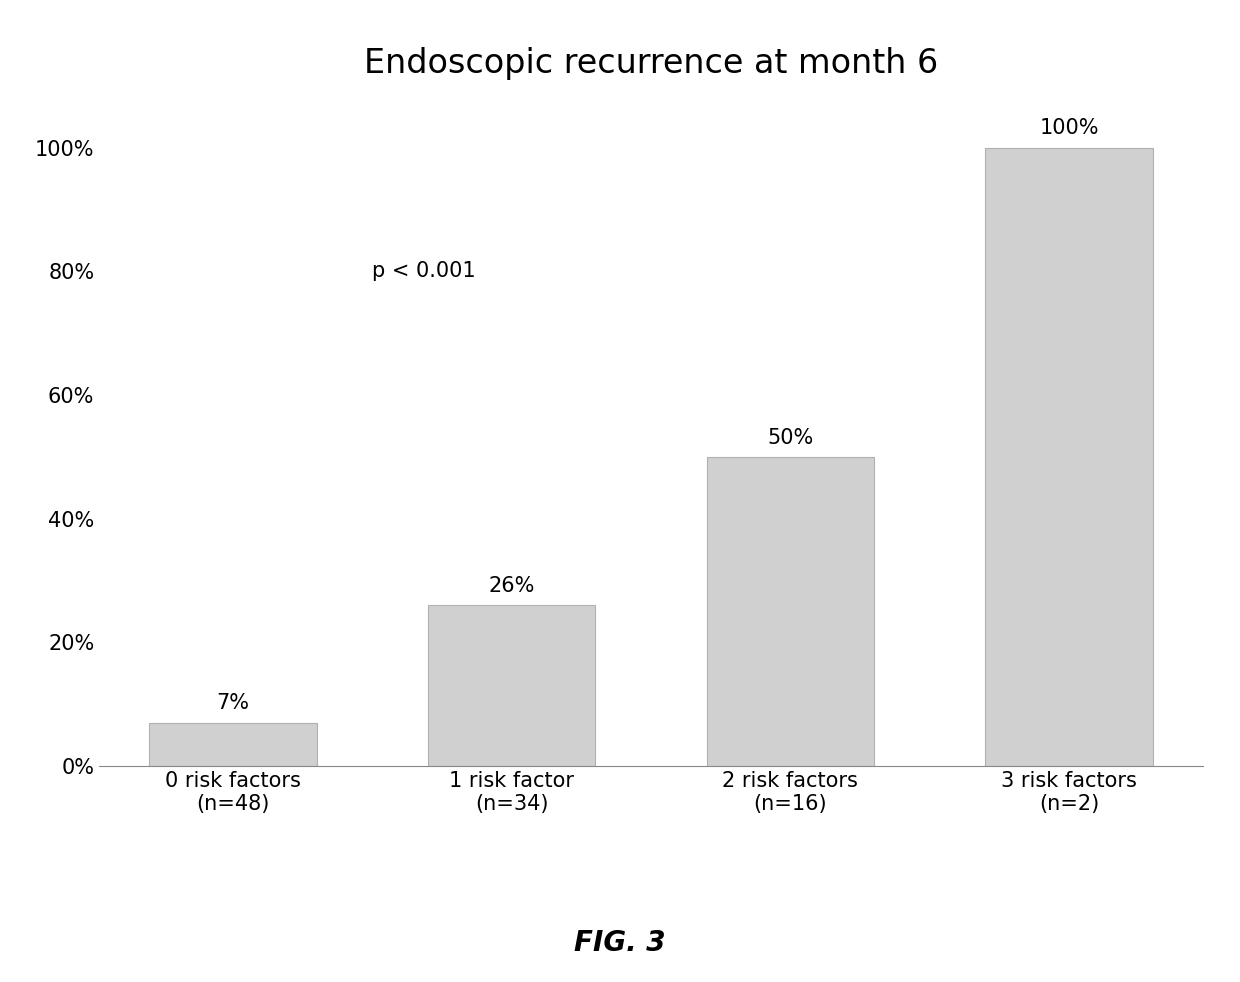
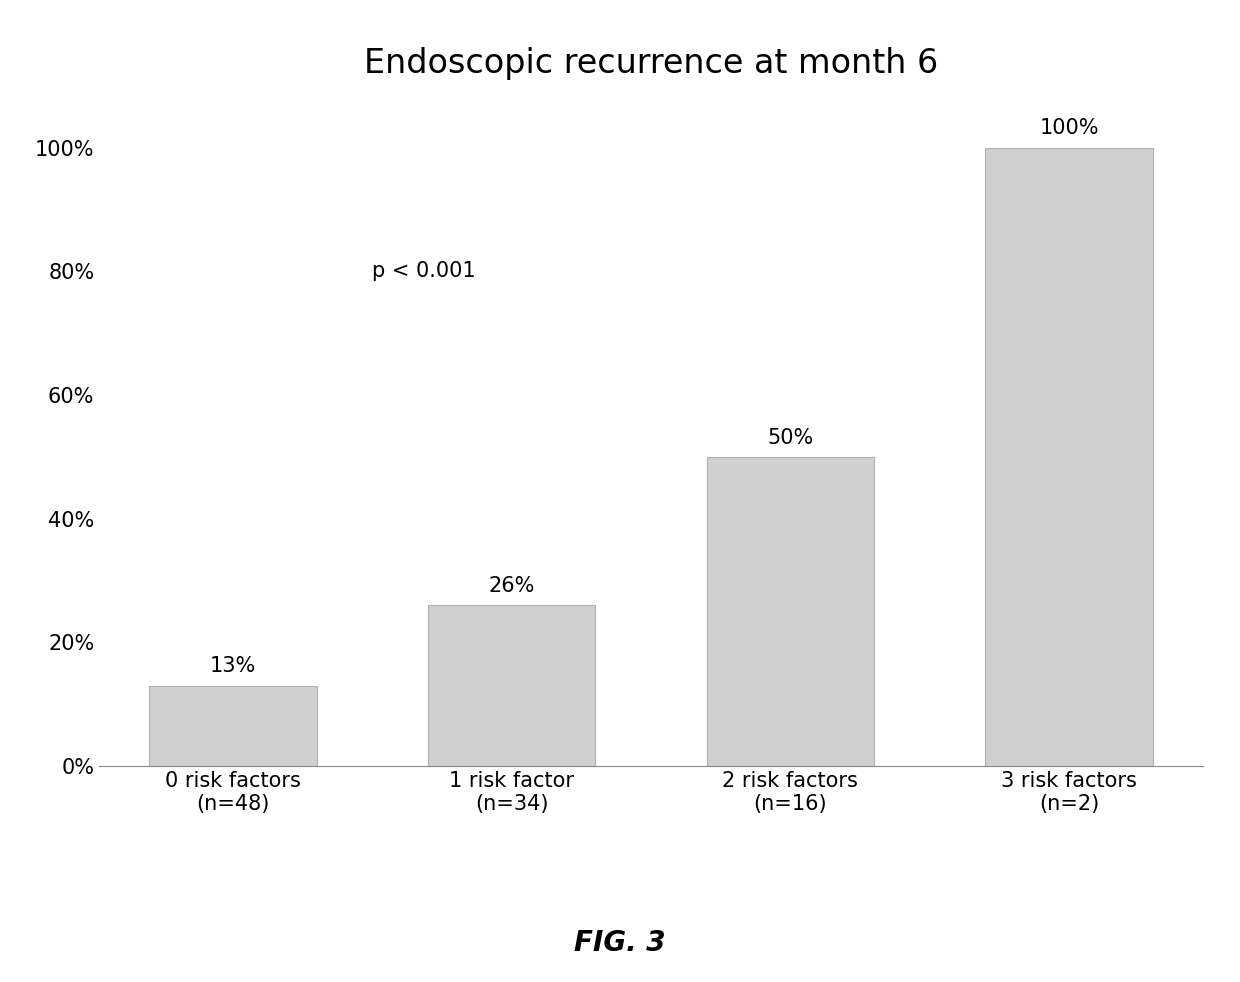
0 risk factors (n=48): 7% -> 13%
